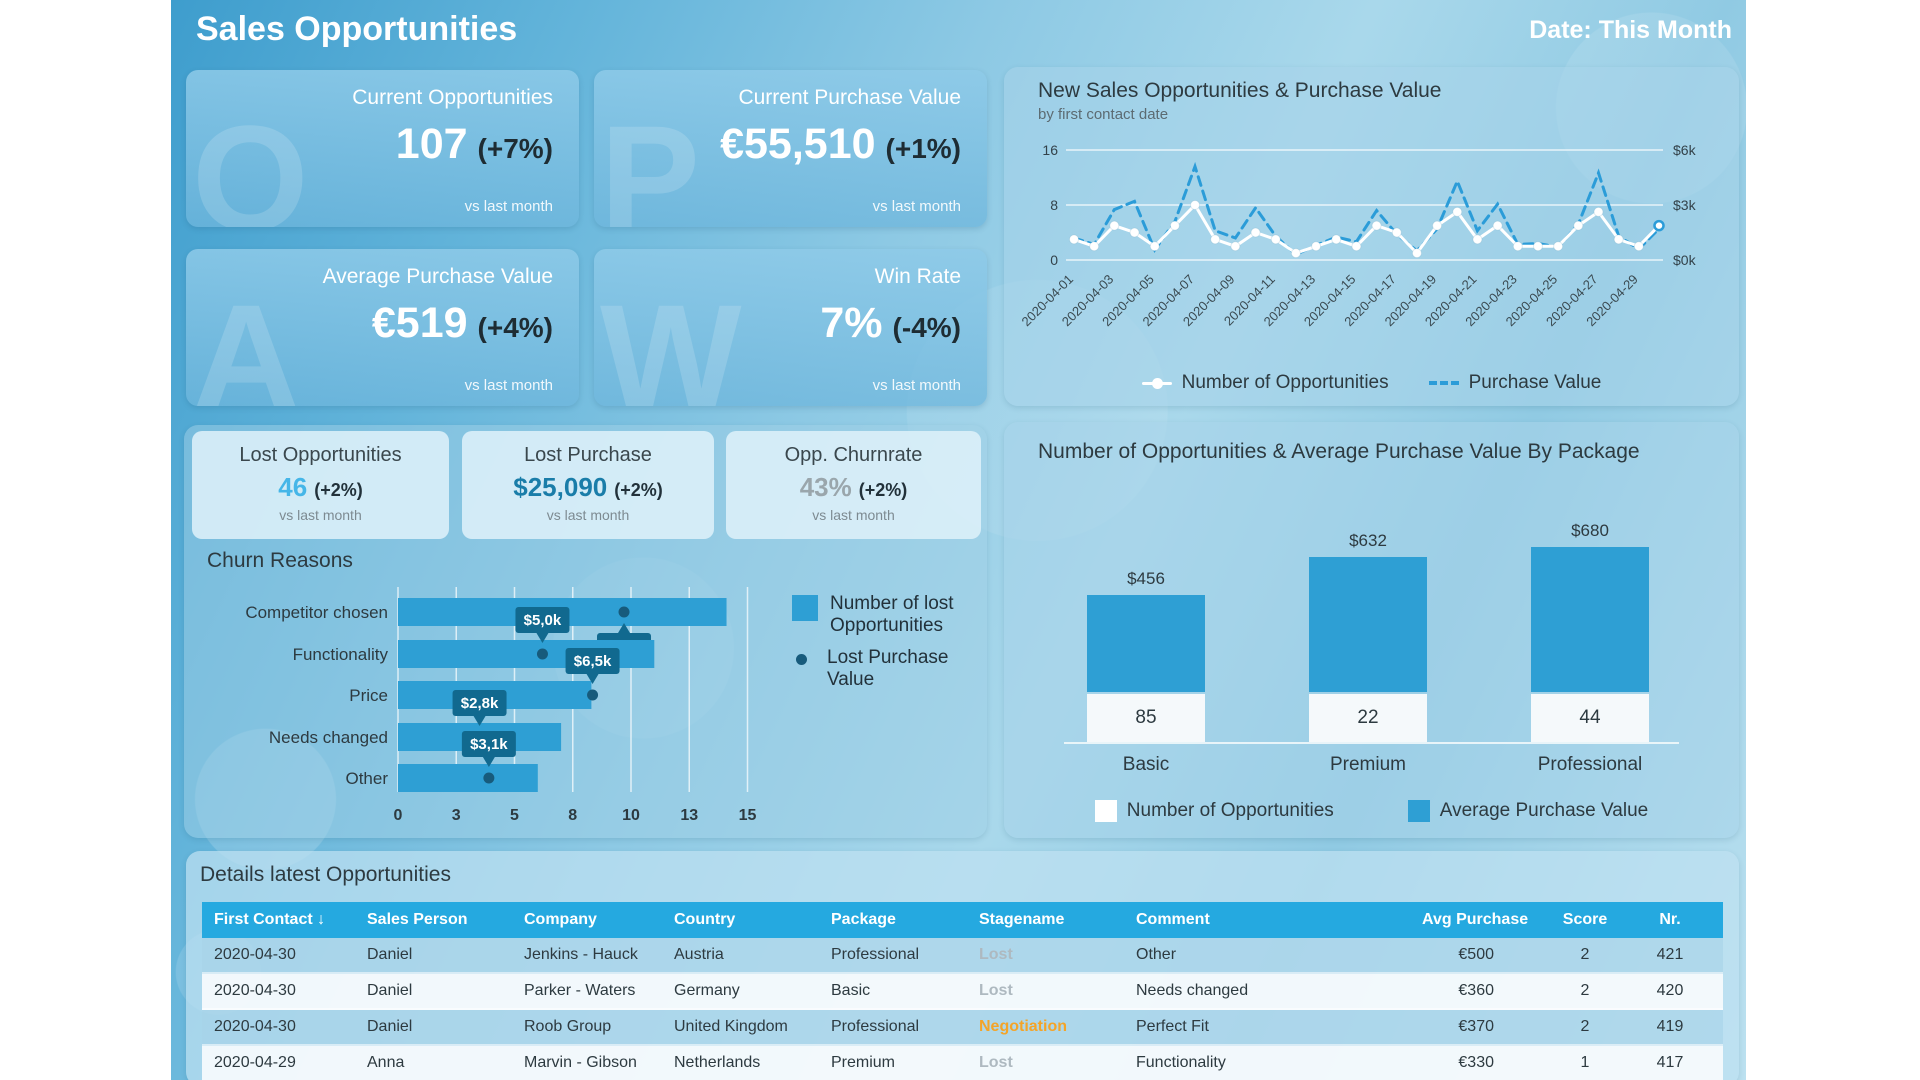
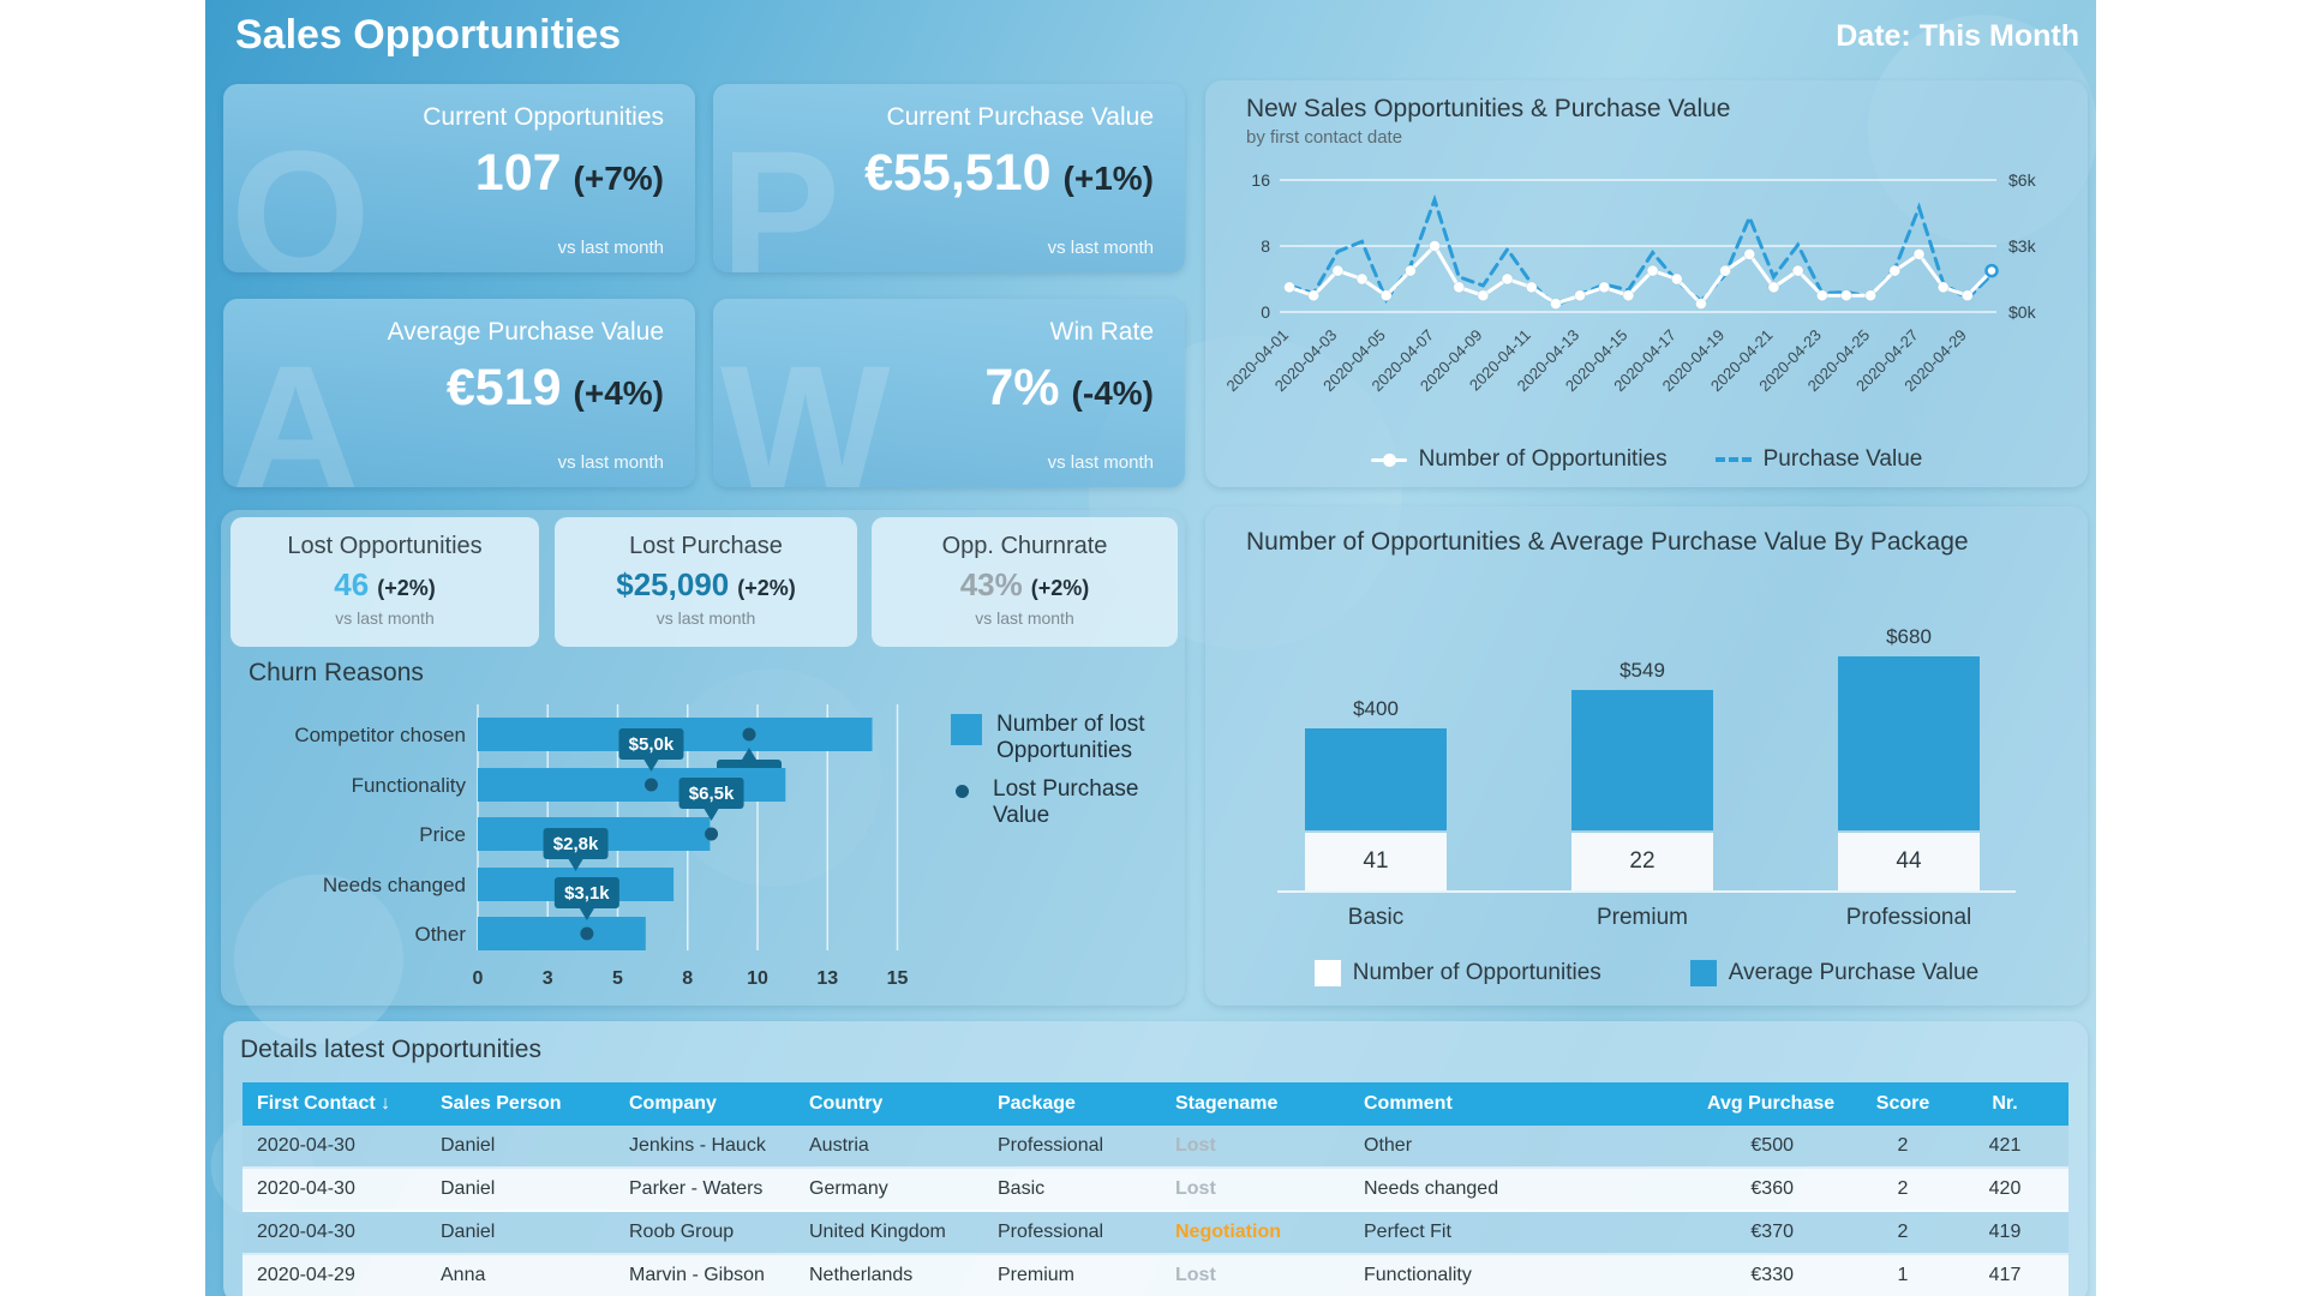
Number of Opportunities & Average Purchase Value By Package/Number of Opportunities/Basic: 85 -> 41
Number of Opportunities & Average Purchase Value By Package/Average Purchase Value/Basic: $456 -> $400
Number of Opportunities & Average Purchase Value By Package/Average Purchase Value/Premium: $632 -> $549
